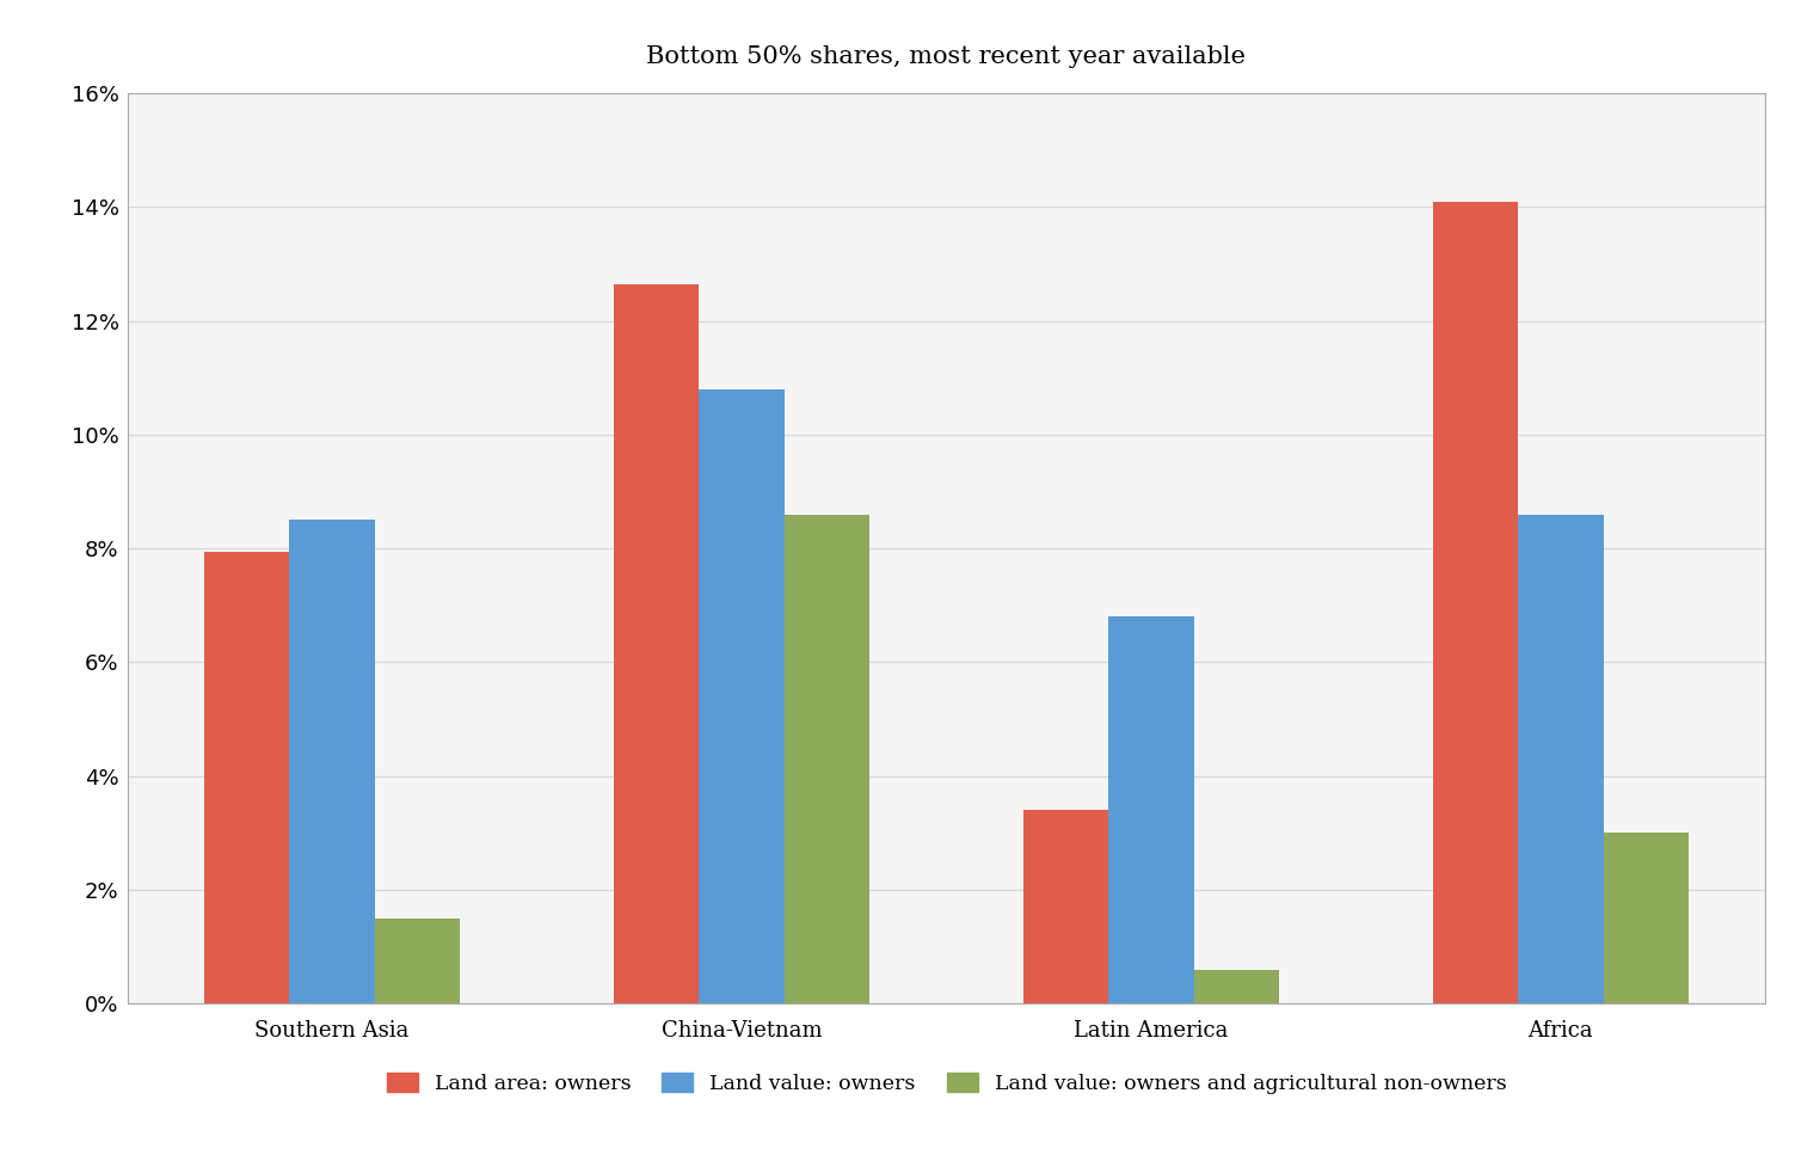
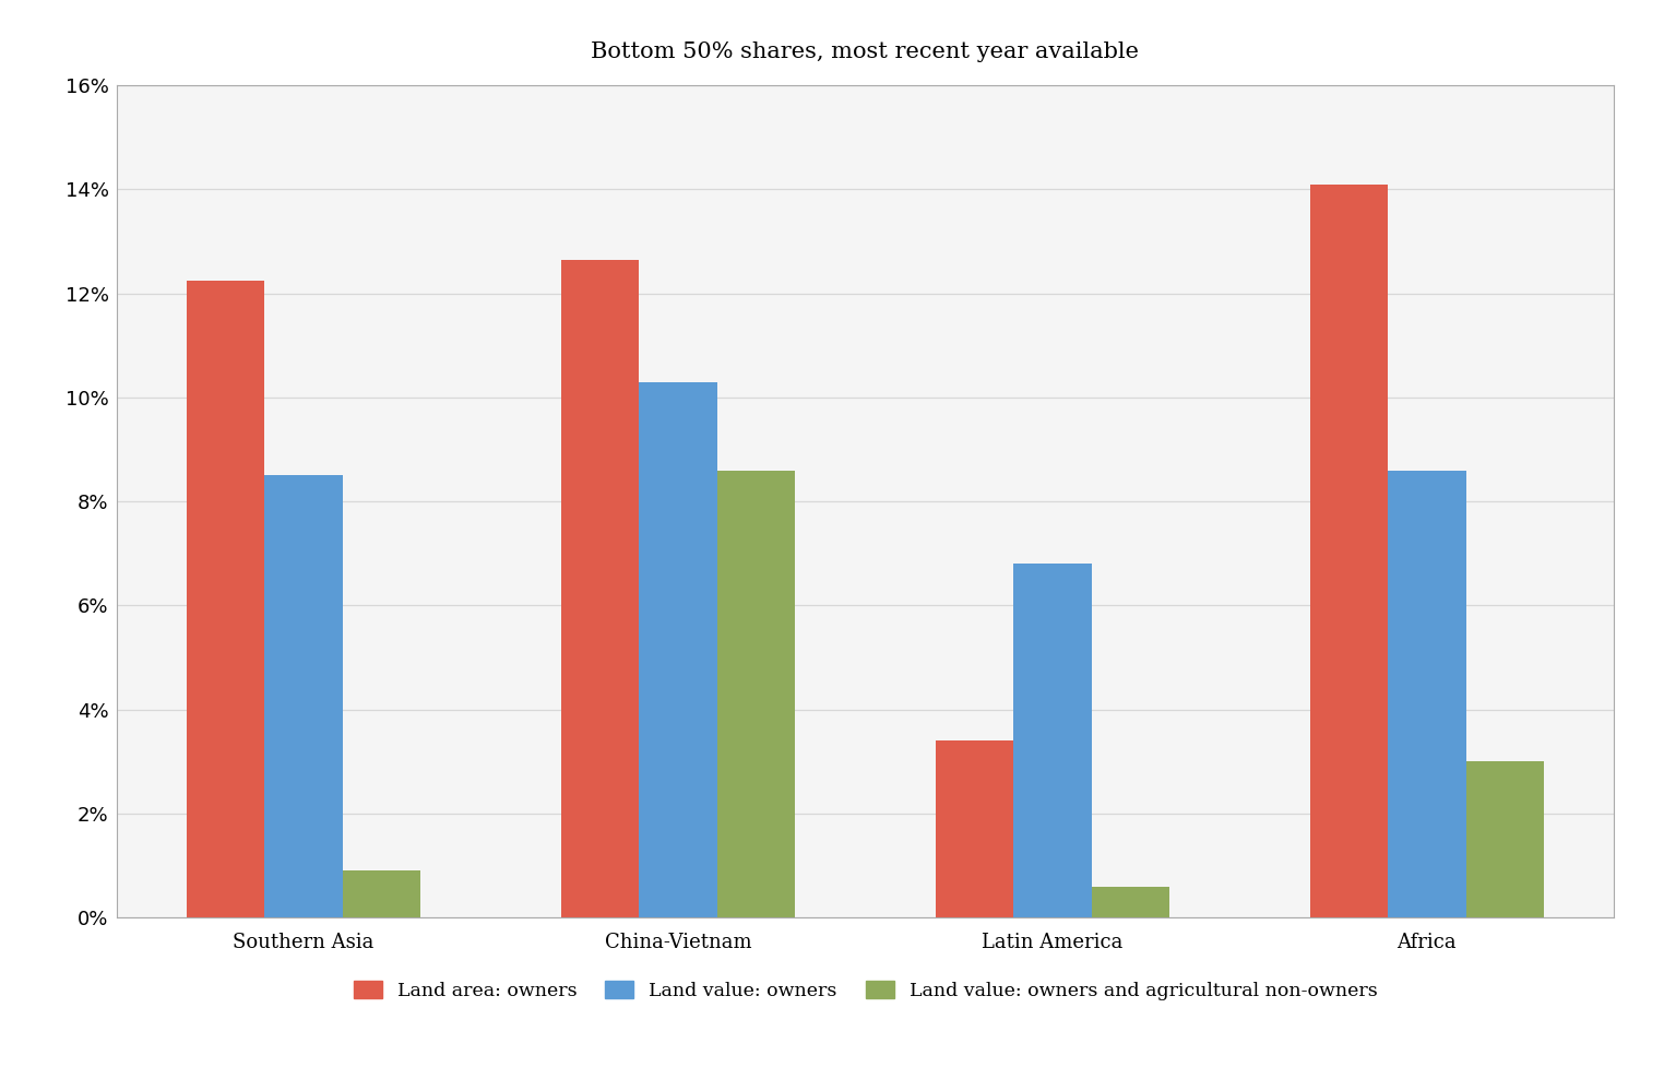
Land area: owners/Southern Asia: 7.95% -> 12.25%
Land value: owners and agricultural non-owners/Southern Asia: 1.5% -> 0.9%
Land value: owners/China-Vietnam: 10.8% -> 10.3%
